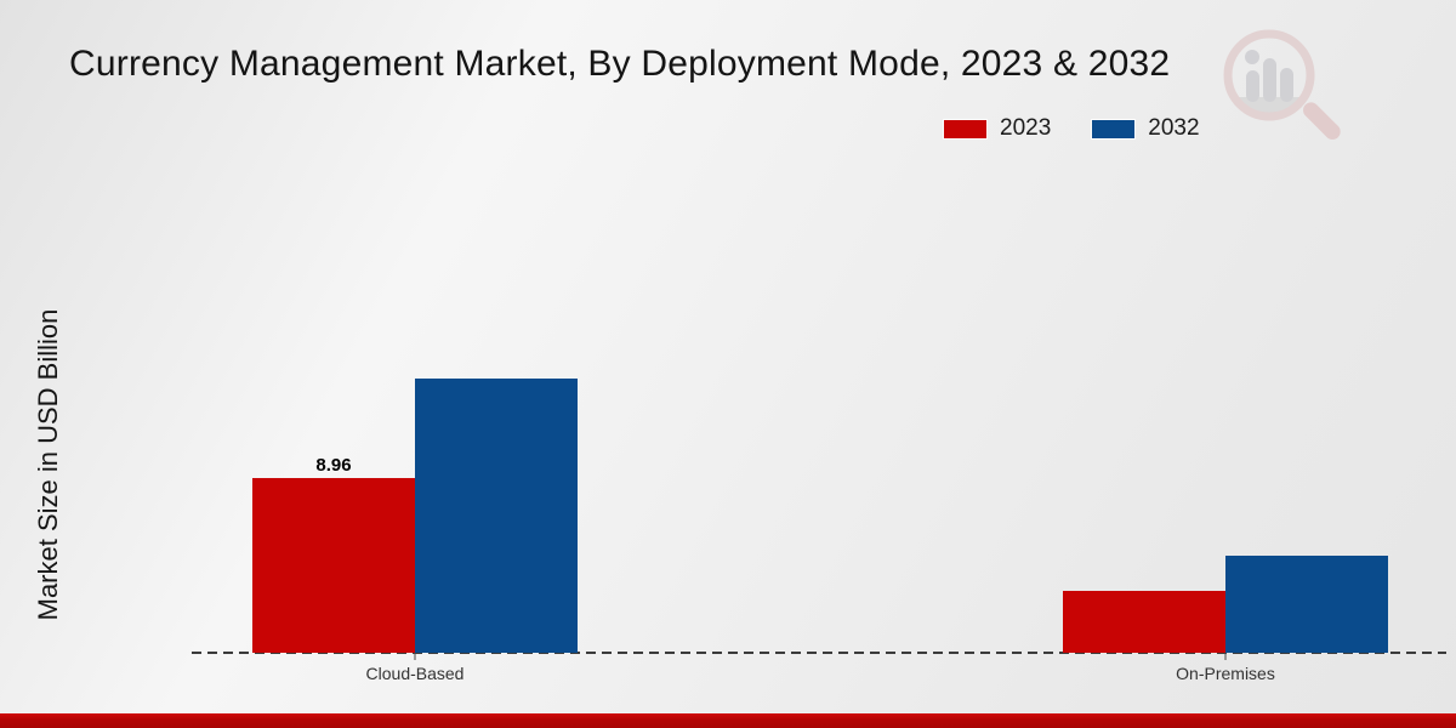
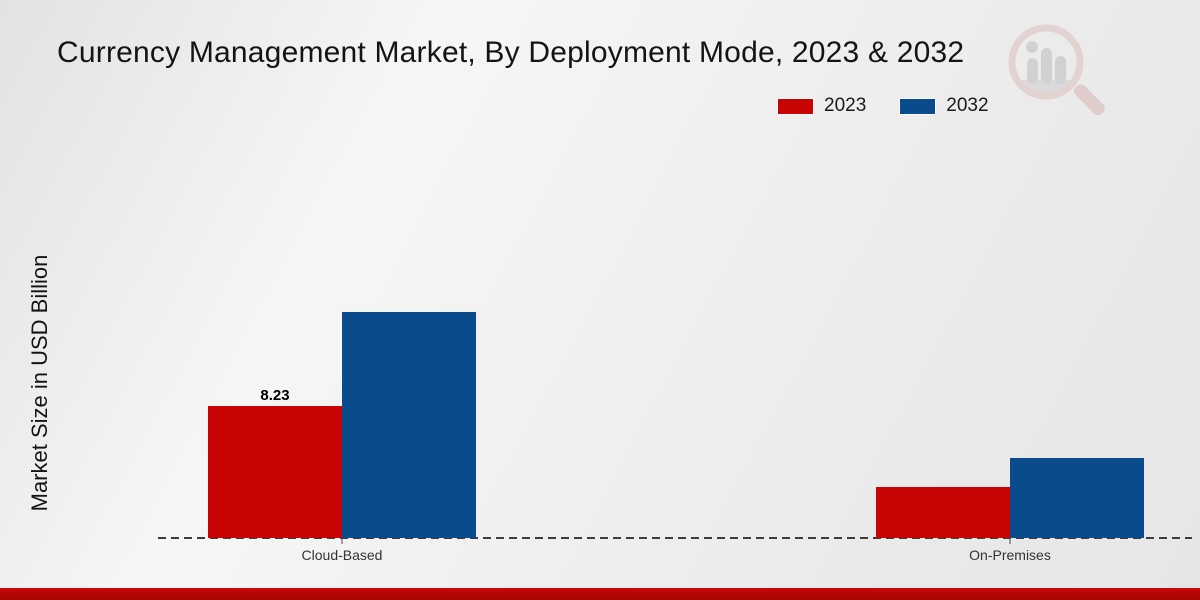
2023/Cloud-Based: 8.96 -> 8.23
